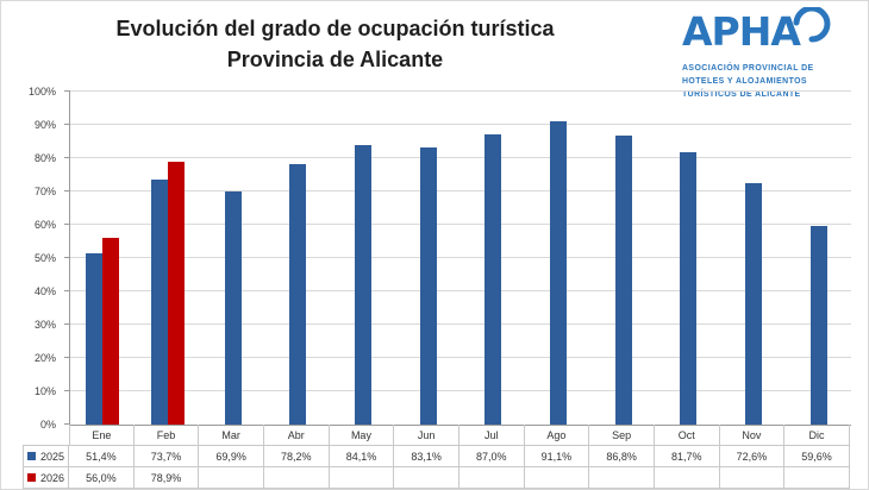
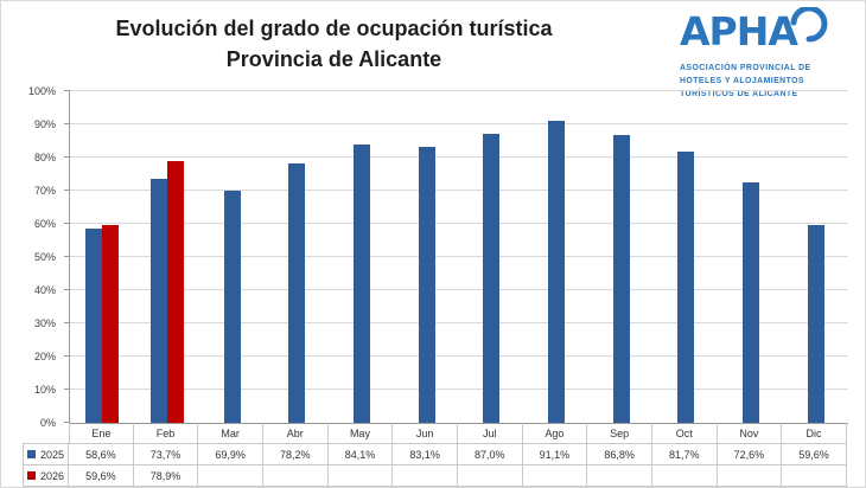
2025/Ene: 51,4% -> 58,6%
2026/Ene: 56,0% -> 59,6%
